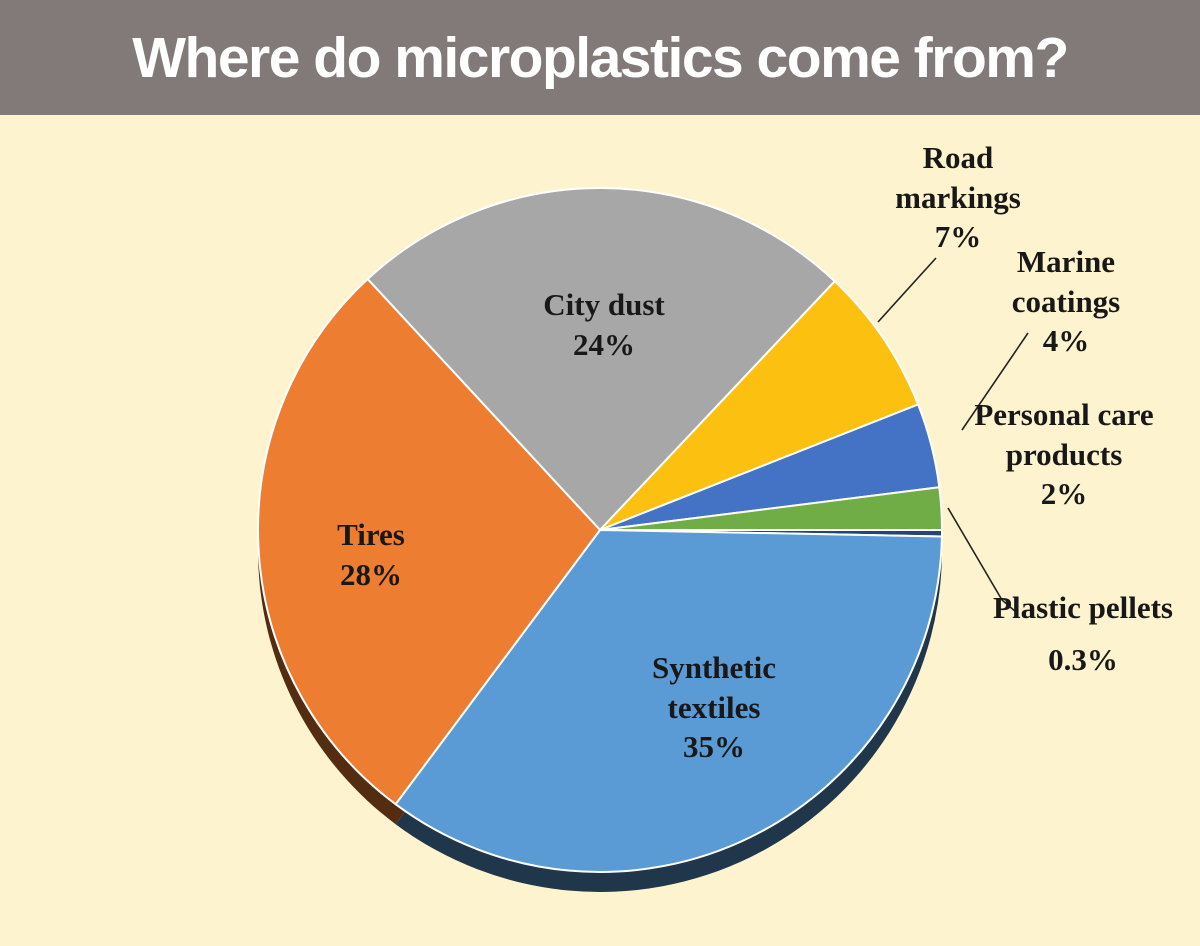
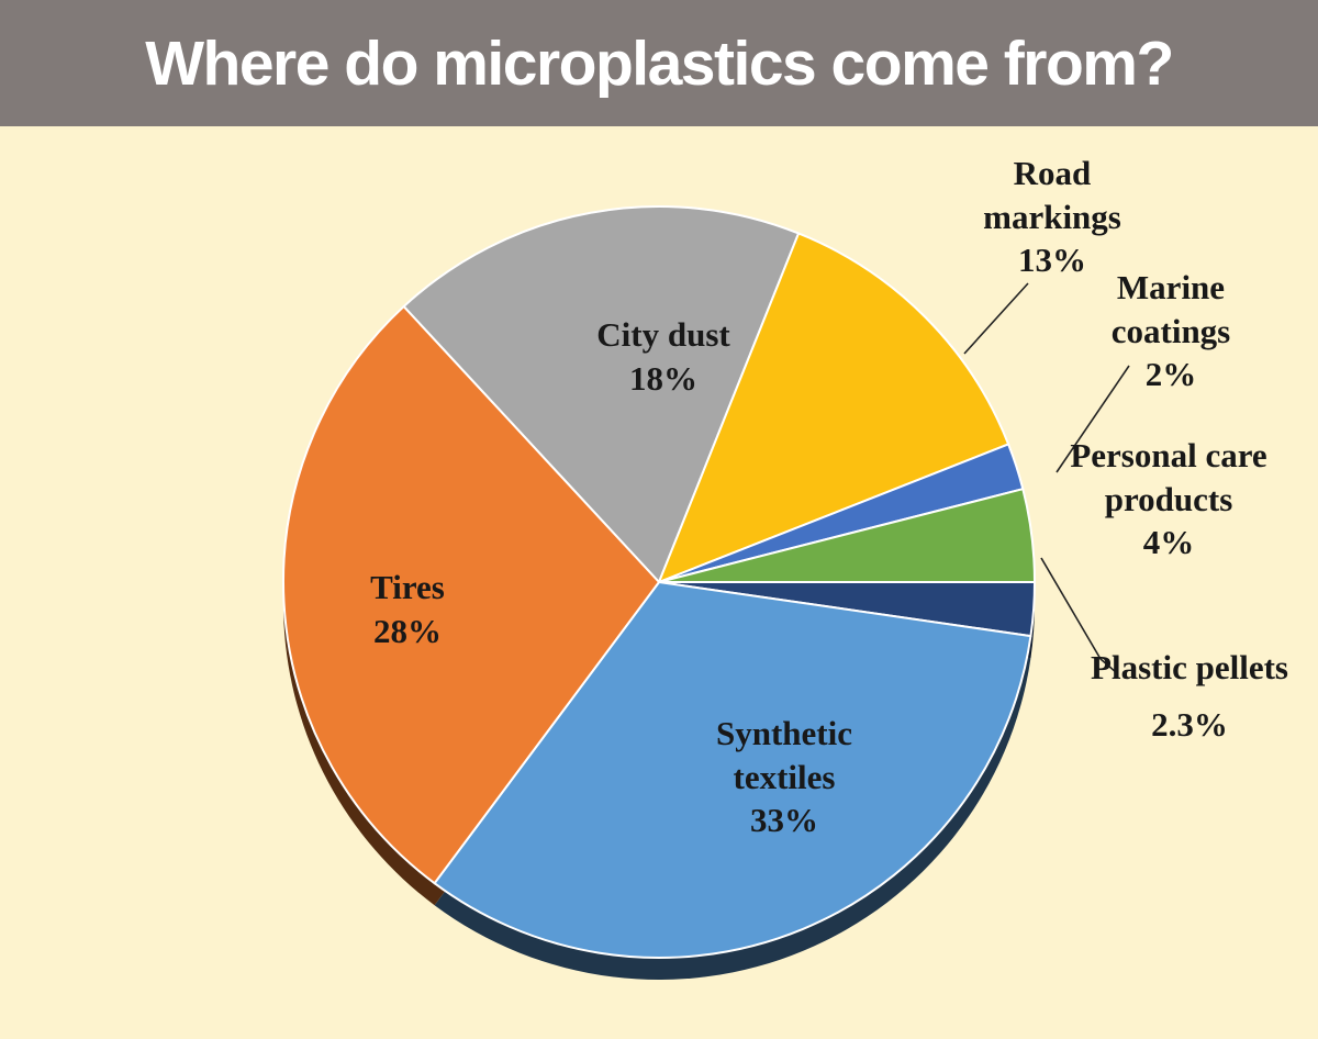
City dust: 24% -> 18%
Road markings: 7% -> 13%
Marine coatings: 4% -> 2%
Personal care products: 2% -> 4%
Plastic pellets: 0.3% -> 2.3%
Synthetic textiles: 35% -> 33%
